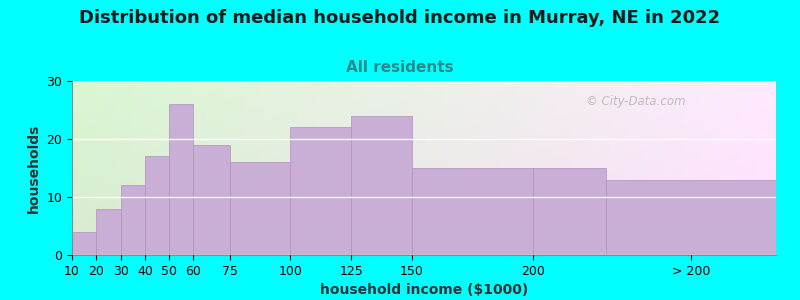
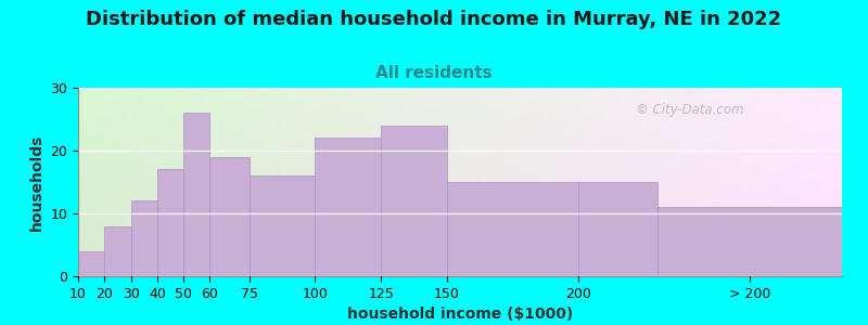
> 200: 13 -> 11
